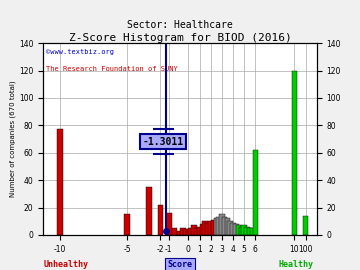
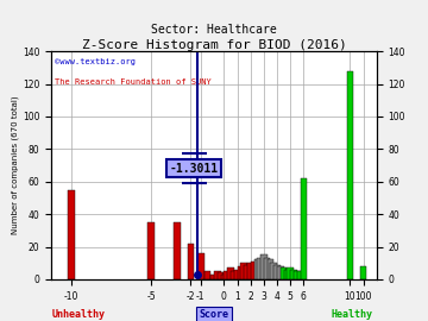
-10: 77 -> 55
-5: 15 -> 35
10: 120 -> 128
100: 14 -> 8
